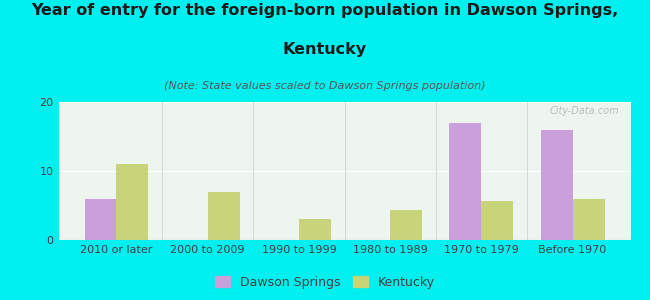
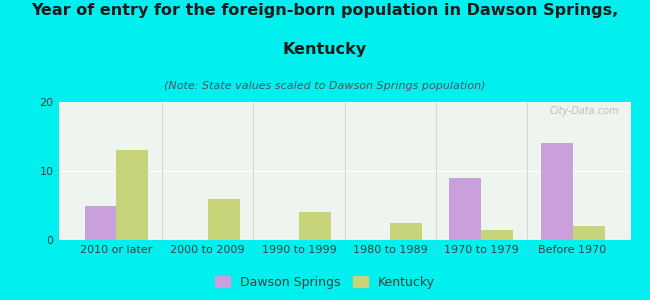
Dawson Springs/2010 or later: 6 -> 5
Kentucky/2010 or later: 11.0 -> 13.0
Kentucky/2000 to 2009: 7.0 -> 6.0
Kentucky/1990 to 1999: 3.0 -> 4.0
Kentucky/1980 to 1989: 4.4 -> 2.5
Dawson Springs/1970 to 1979: 17 -> 9
Kentucky/1970 to 1979: 5.6 -> 1.5
Dawson Springs/Before 1970: 16 -> 14
Kentucky/Before 1970: 6.0 -> 2.0
